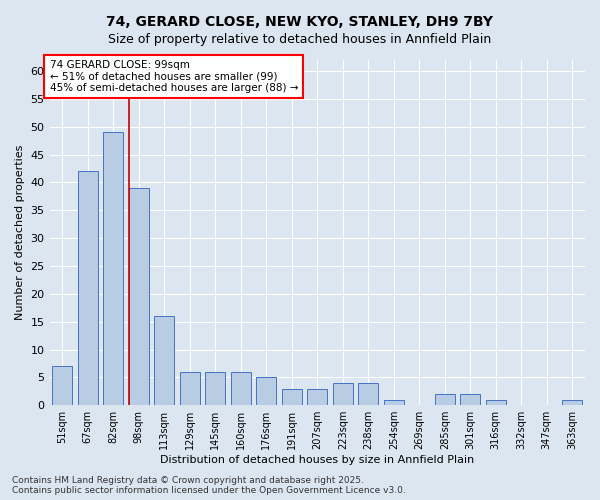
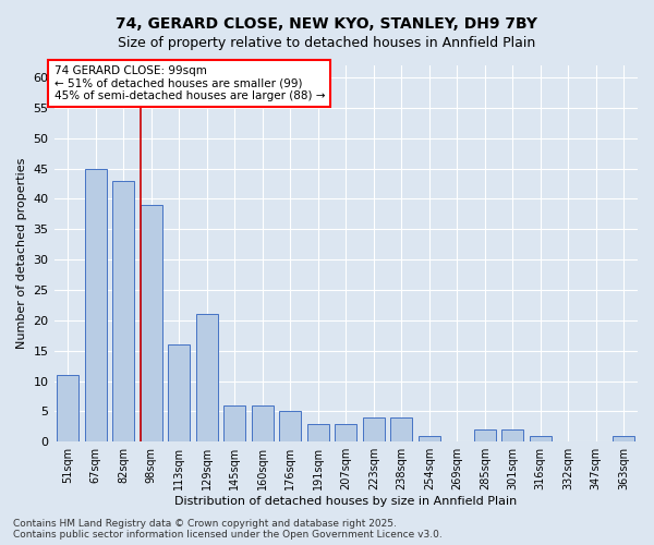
51sqm: 7 -> 11
67sqm: 42 -> 45
82sqm: 49 -> 43
129sqm: 6 -> 21
